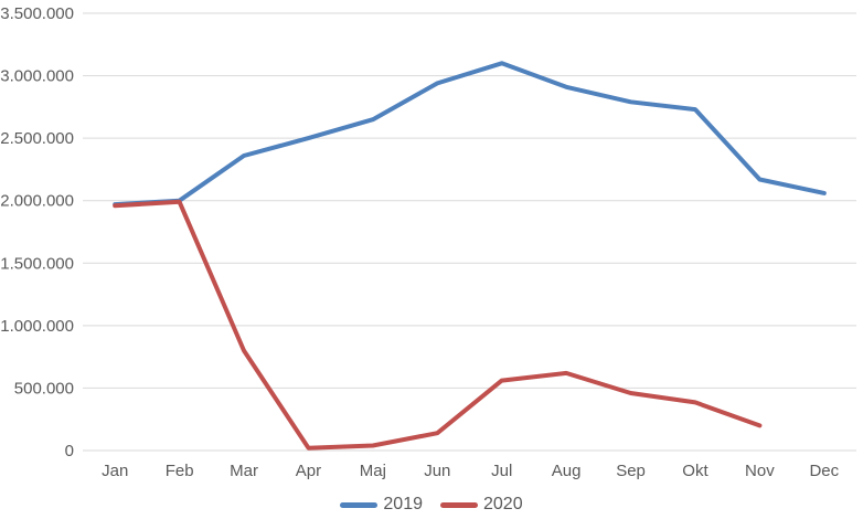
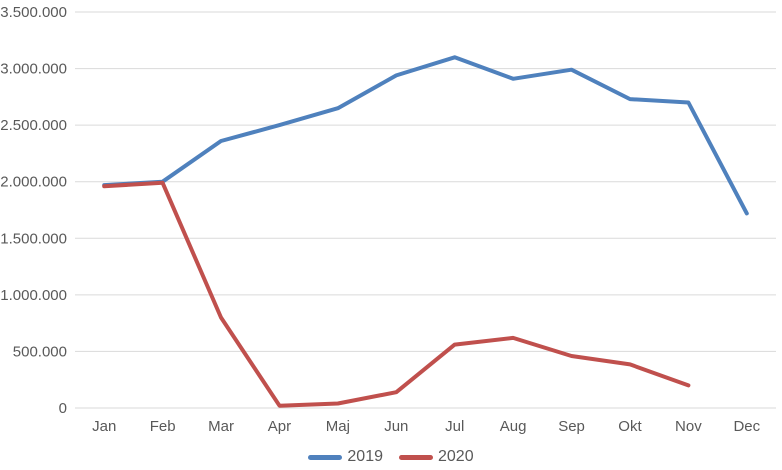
2019/Sep: 2790000 -> 2990000
2019/Nov: 2170000 -> 2700000
2019/Dec: 2060000 -> 1720000
